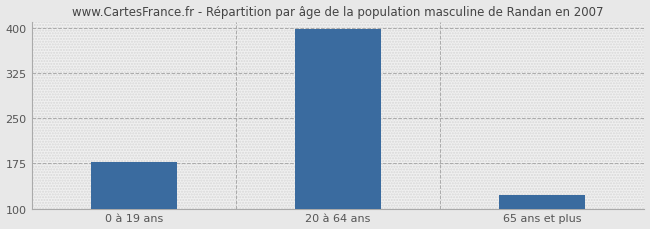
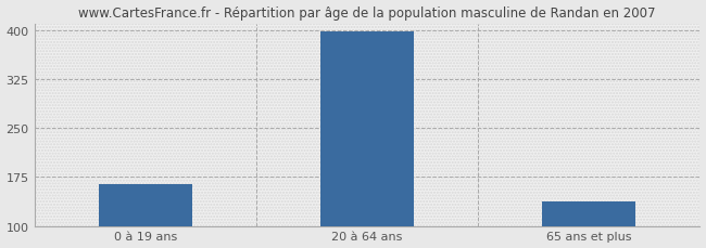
0 à 19 ans: 178 -> 164
65 ans et plus: 122 -> 138
